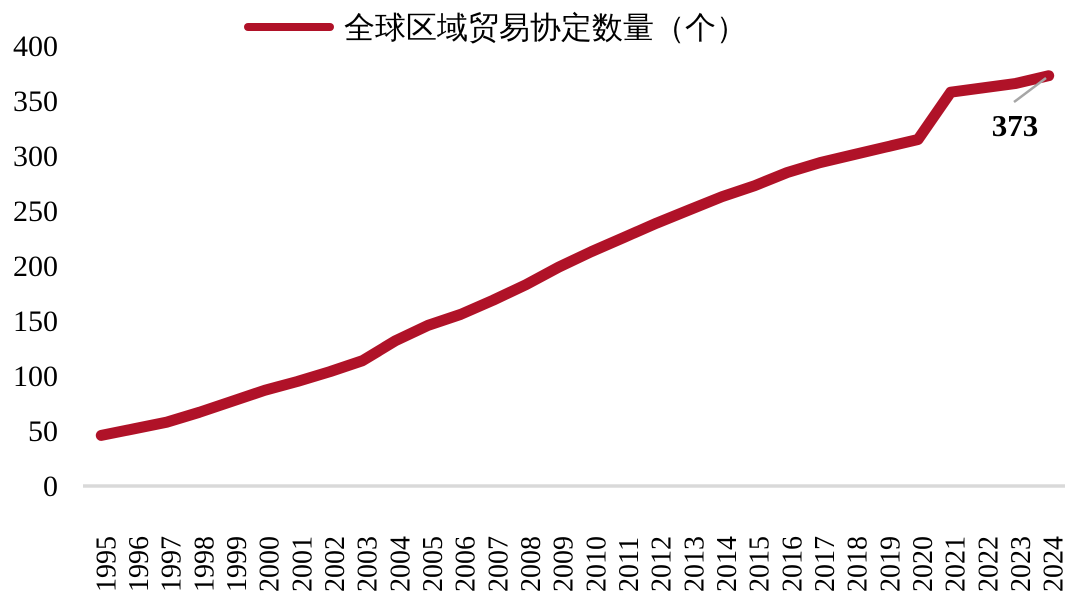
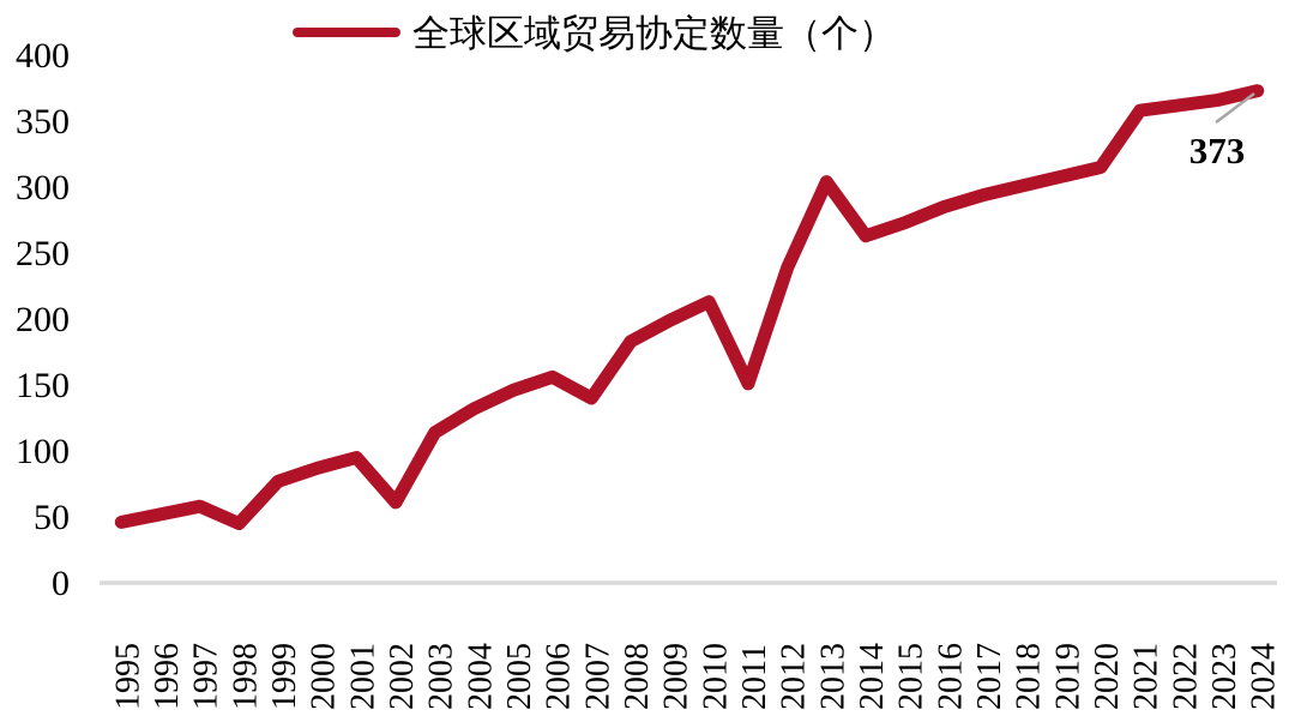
1998: 67 -> 45
2002: 104 -> 61
2007: 169 -> 140
2011: 226 -> 151
2013: 251 -> 304
